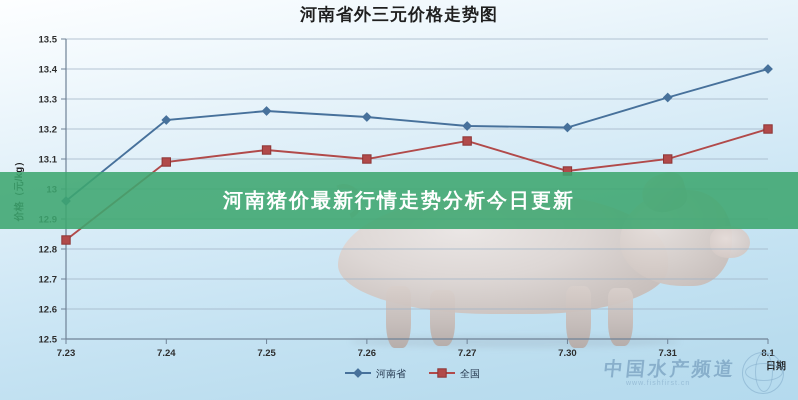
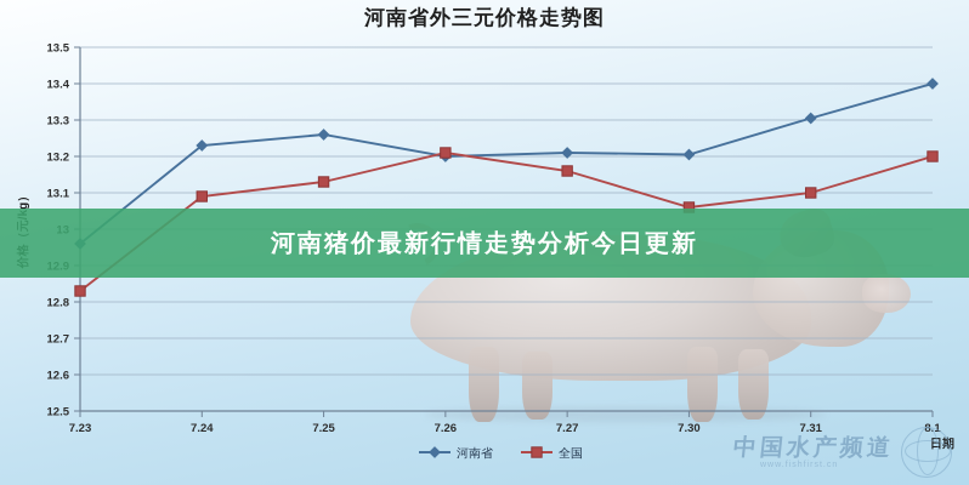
河南省/7.26: 13.24 -> 13.20
全国/7.26: 13.10 -> 13.21
